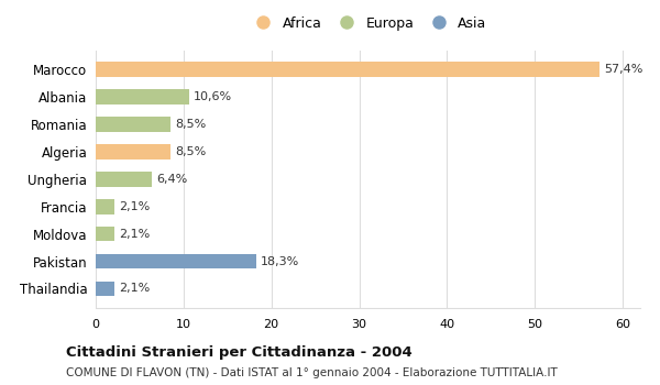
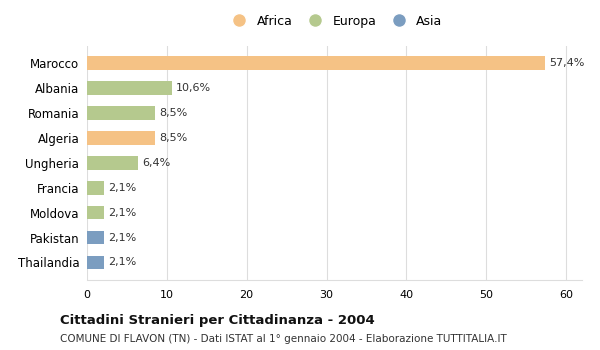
Pakistan: 18,3% -> 2,1%
